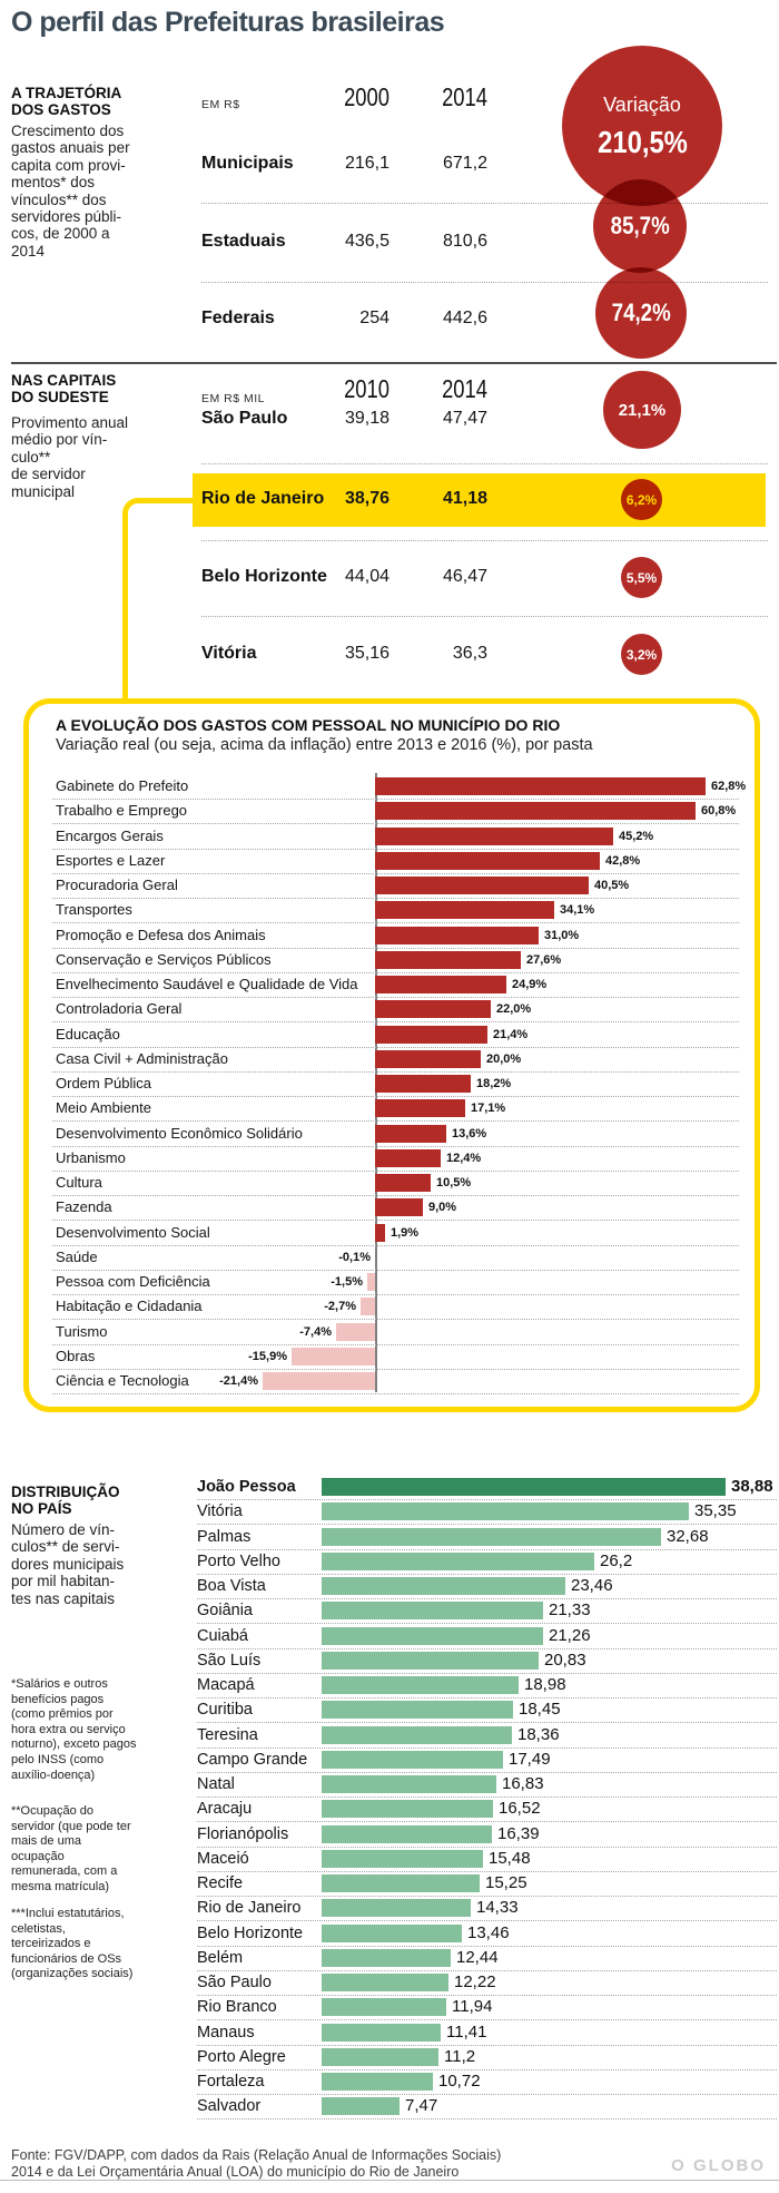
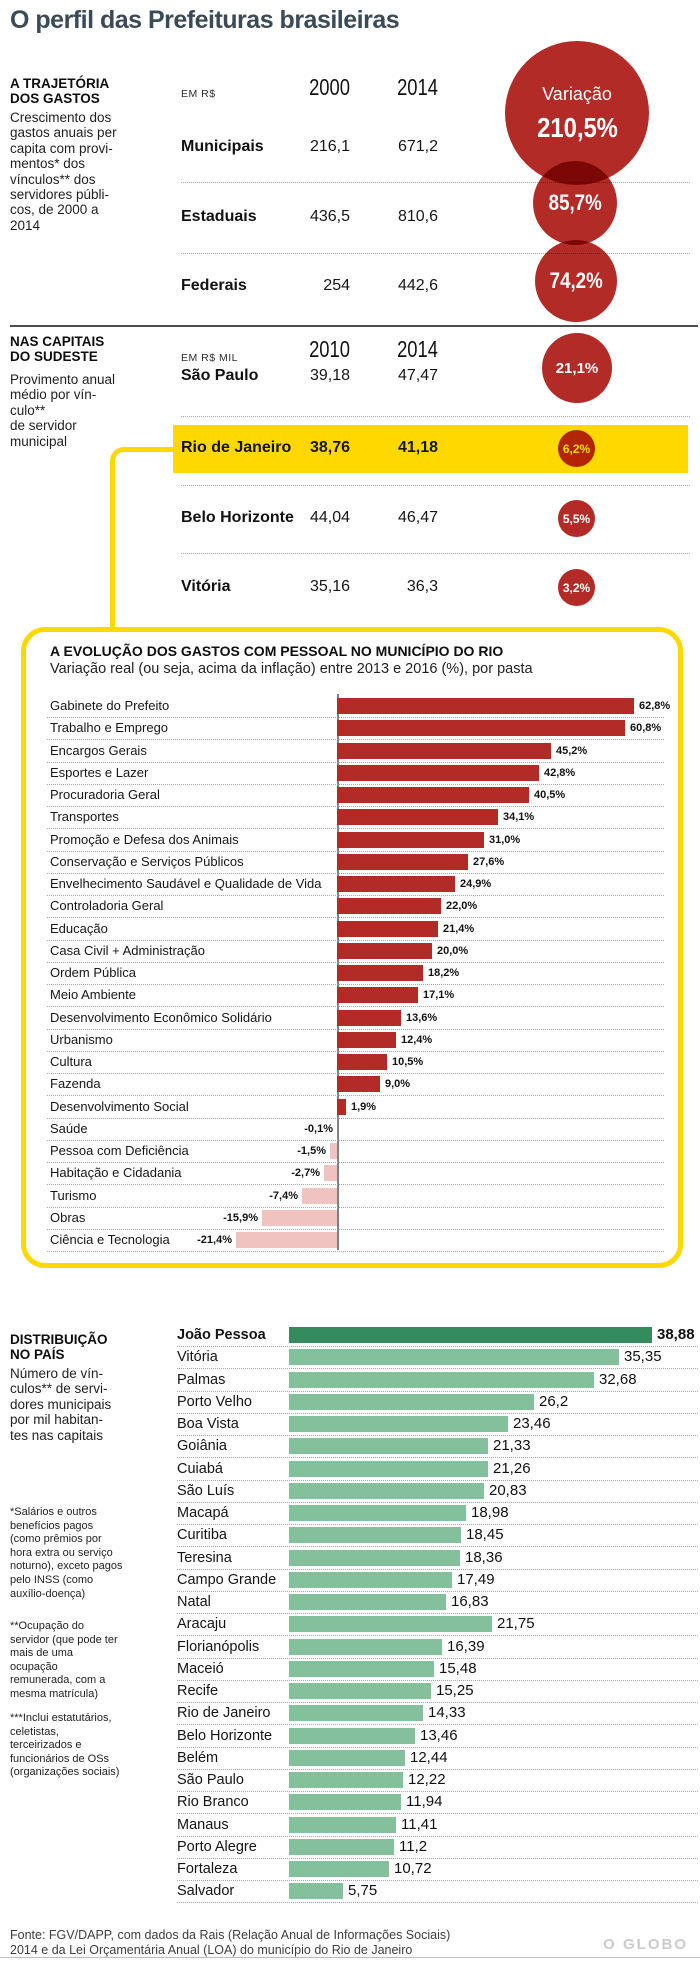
DISTRIBUIÇÃO NO PAÍS/Aracaju: 16,52 -> 21,75
DISTRIBUIÇÃO NO PAÍS/Salvador: 7,47 -> 5,75
